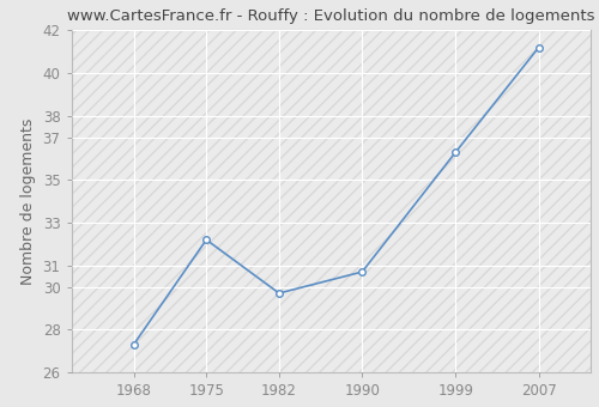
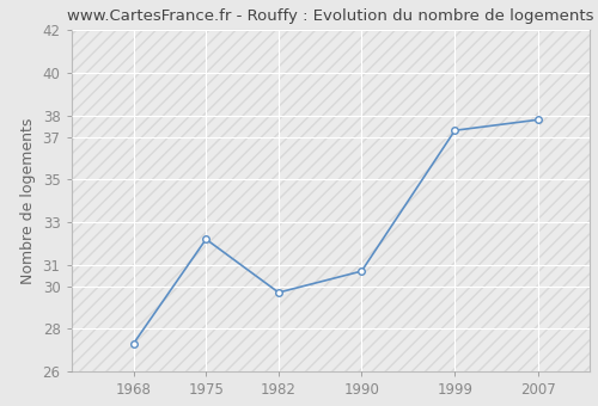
1999: 36.3 -> 37.3
2007: 41.2 -> 37.8
